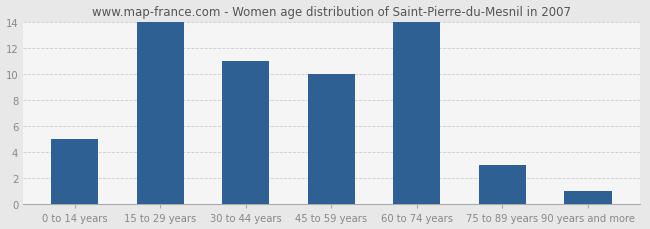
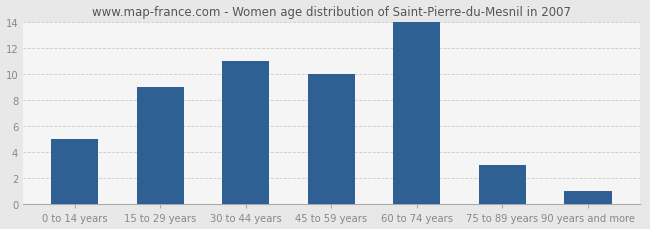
15 to 29 years: 14 -> 9
